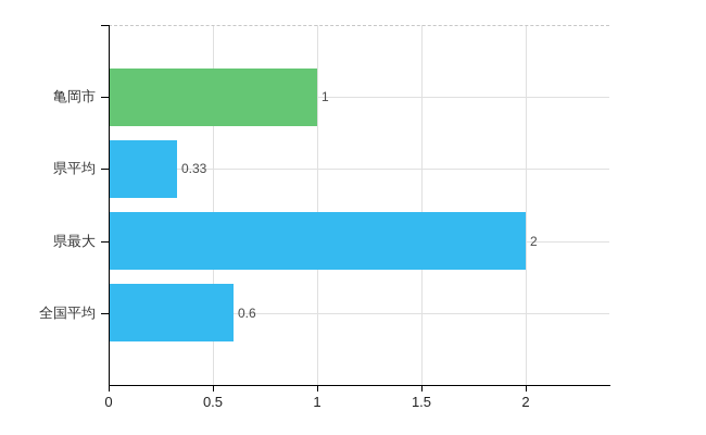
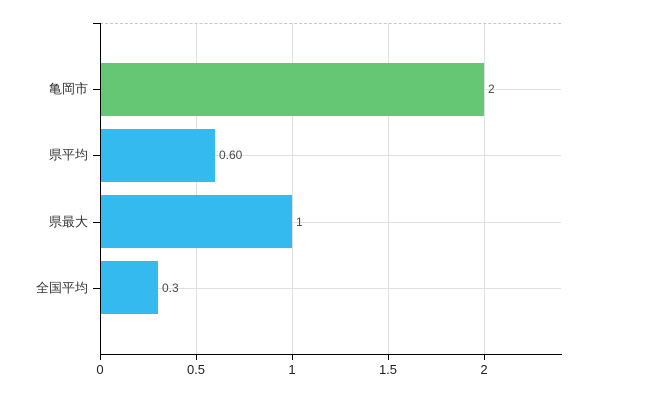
亀岡市: 1 -> 2
県平均: 0.33 -> 0.60
県最大: 2 -> 1
全国平均: 0.6 -> 0.3
